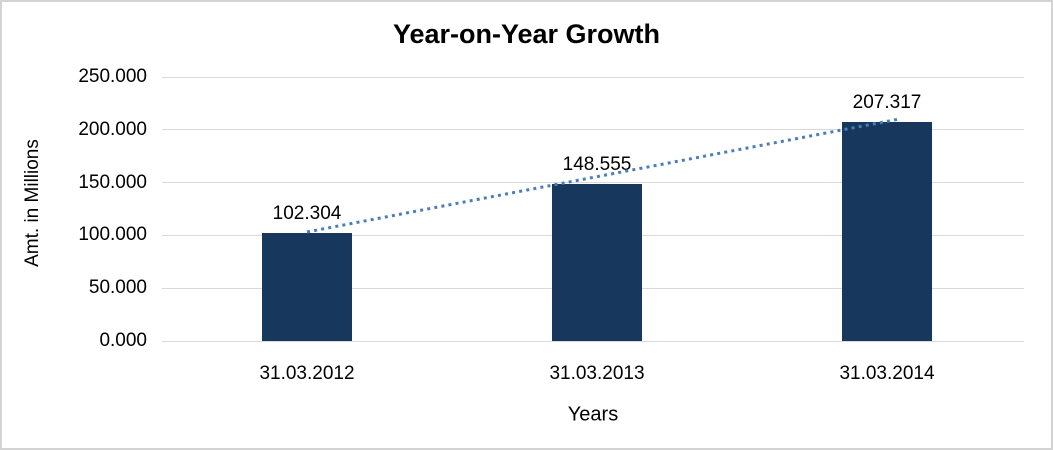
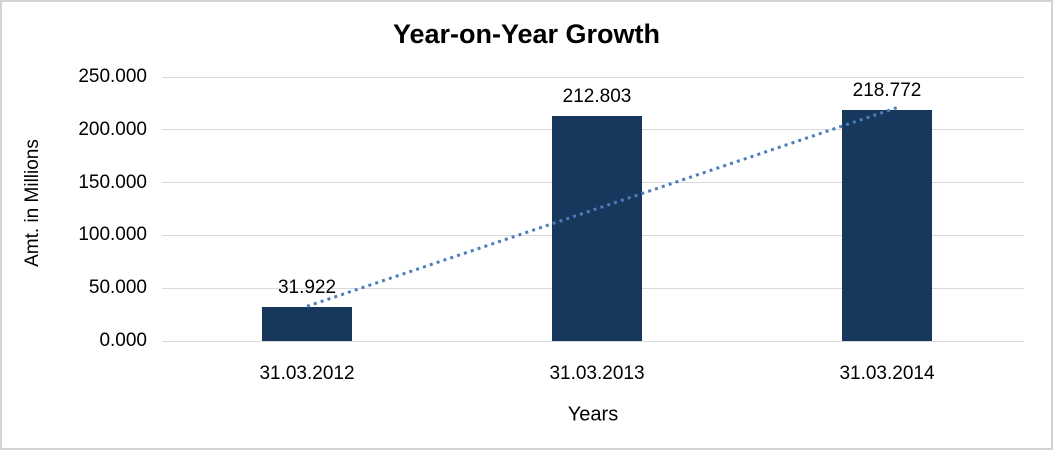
31.03.2012: 102.304 -> 31.922
31.03.2013: 148.555 -> 212.803
31.03.2014: 207.317 -> 218.772
